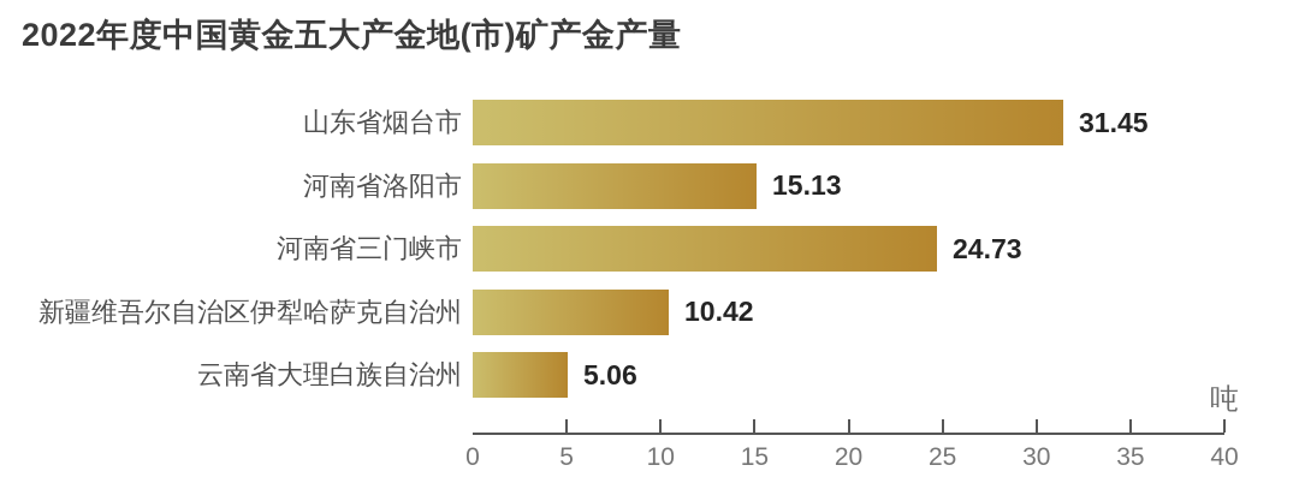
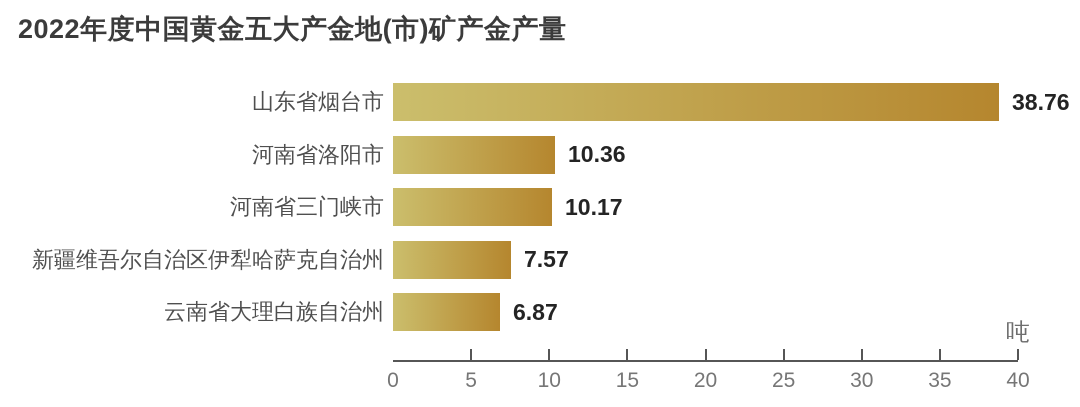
山东省烟台市: 31.45 -> 38.76
河南省洛阳市: 15.13 -> 10.36
河南省三门峡市: 24.73 -> 10.17
新疆维吾尔自治区伊犁哈萨克自治州: 10.42 -> 7.57
云南省大理白族自治州: 5.06 -> 6.87
